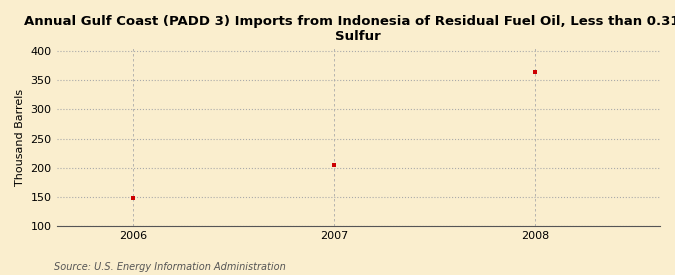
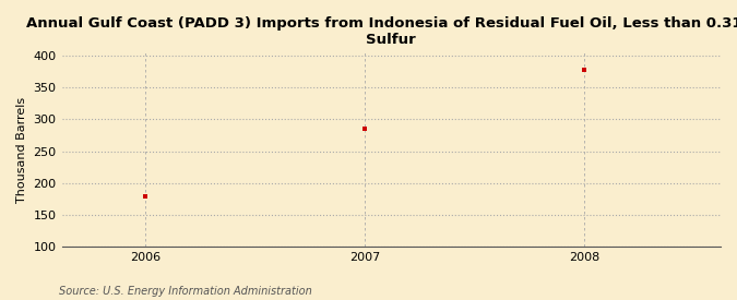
2006: 148 -> 178
2007: 204 -> 286
2008: 364 -> 378
